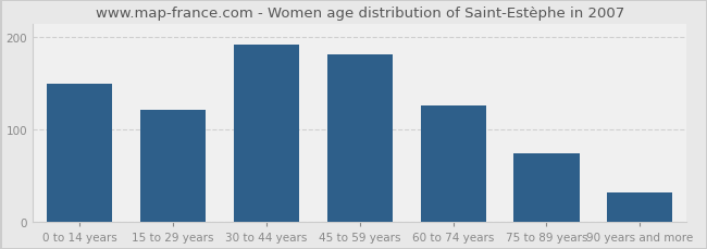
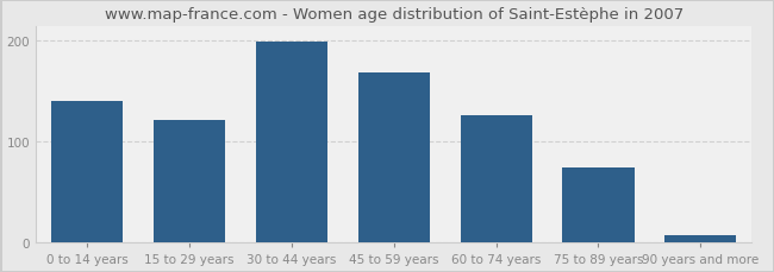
0 to 14 years: 150 -> 140
30 to 44 years: 192 -> 199
45 to 59 years: 182 -> 168
90 years and more: 32 -> 8
